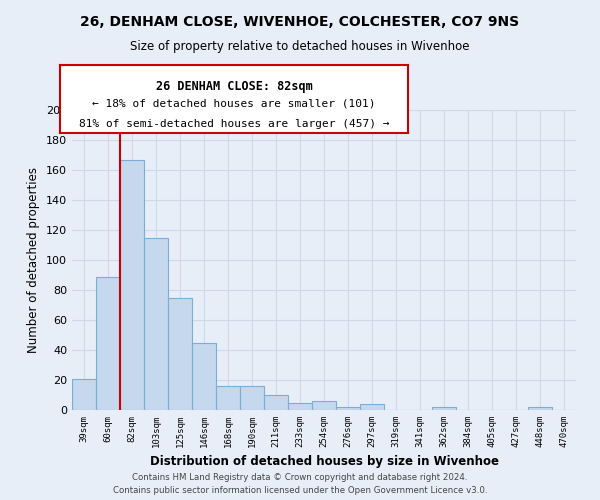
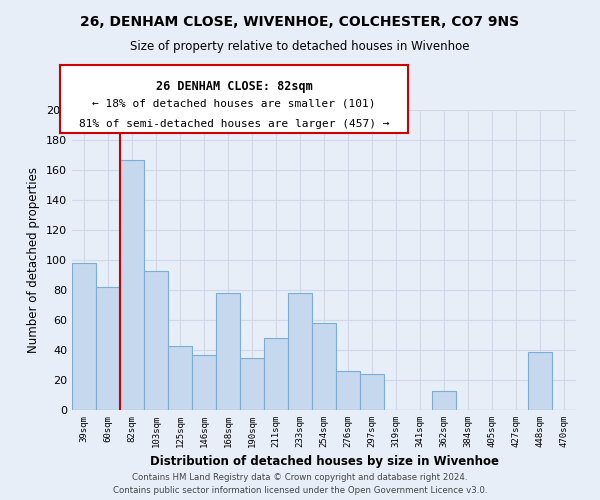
39sqm: 21 -> 98
60sqm: 89 -> 82
103sqm: 115 -> 93
125sqm: 75 -> 43
146sqm: 45 -> 37
168sqm: 16 -> 78
190sqm: 16 -> 35
211sqm: 10 -> 48
233sqm: 5 -> 78
254sqm: 6 -> 58
276sqm: 2 -> 26
297sqm: 4 -> 24
362sqm: 2 -> 13
448sqm: 2 -> 39
